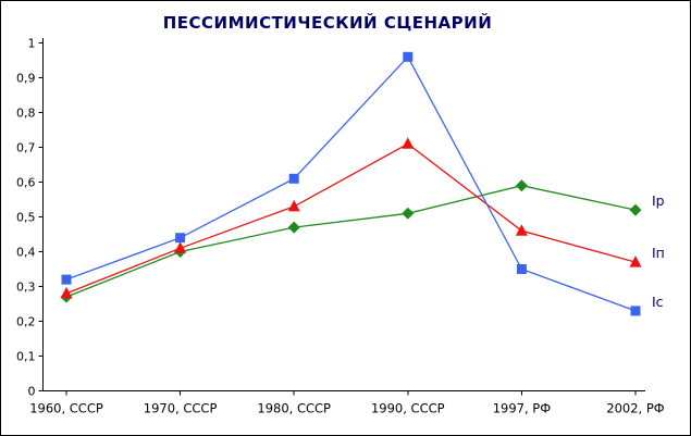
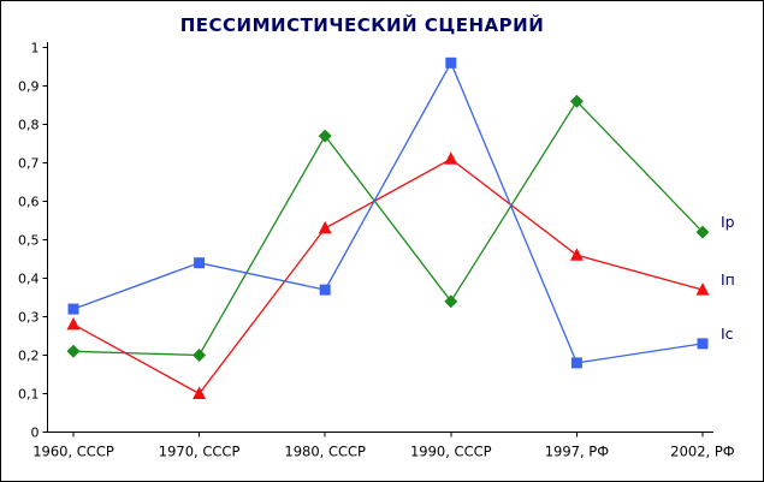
Iр/1960, СССР: 0,27 -> 0,21
Iр/1970, СССР: 0,40 -> 0,20
Iп/1970, СССР: 0,41 -> 0,10
Iр/1980, СССР: 0,47 -> 0,77
Iс/1980, СССР: 0,61 -> 0,37
Iр/1990, СССР: 0,51 -> 0,34
Iр/1997, РФ: 0,59 -> 0,86
Iс/1997, РФ: 0,35 -> 0,18
